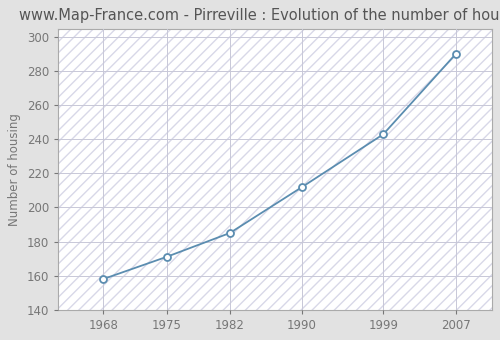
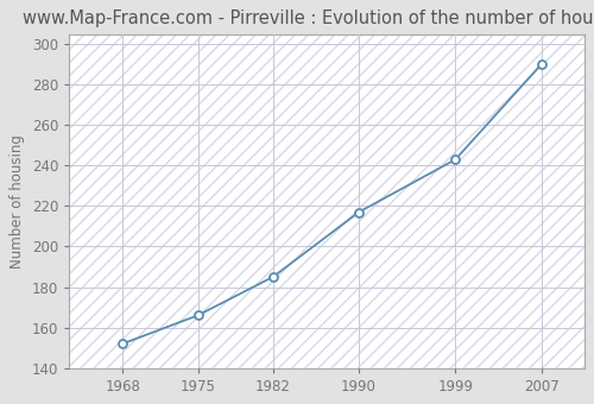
1968: 158 -> 152
1975: 171 -> 166
1990: 212 -> 217
